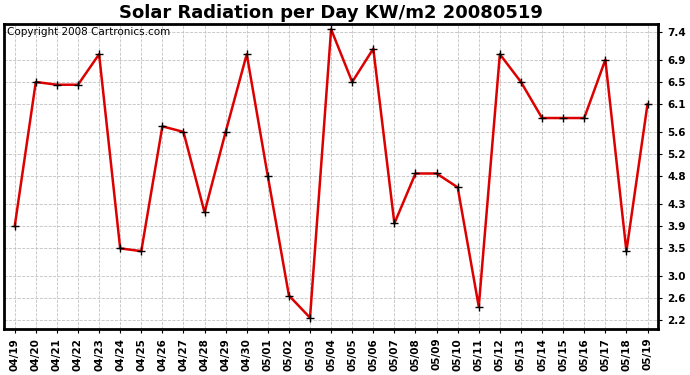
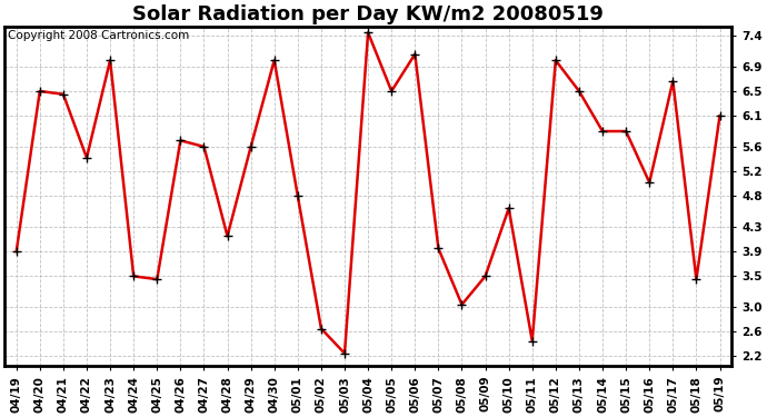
04/22: 6.45 -> 5.42
05/08: 4.85 -> 3.04
05/09: 4.85 -> 3.50
05/16: 5.85 -> 5.02
05/17: 6.90 -> 6.66
